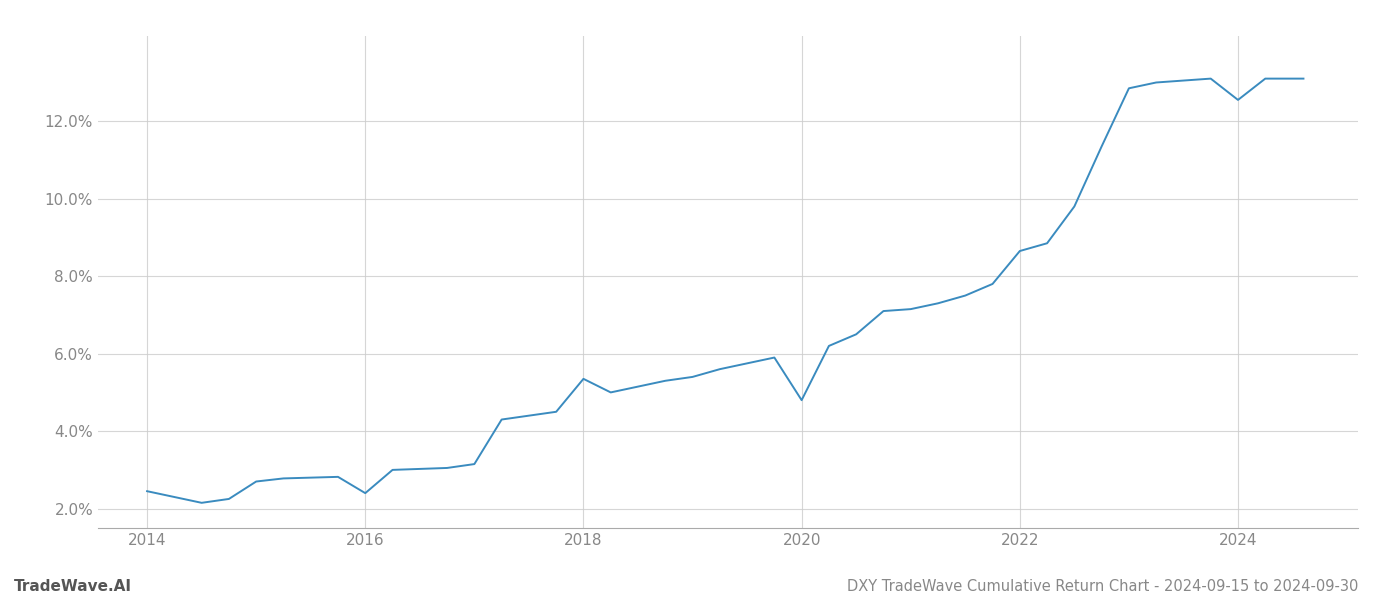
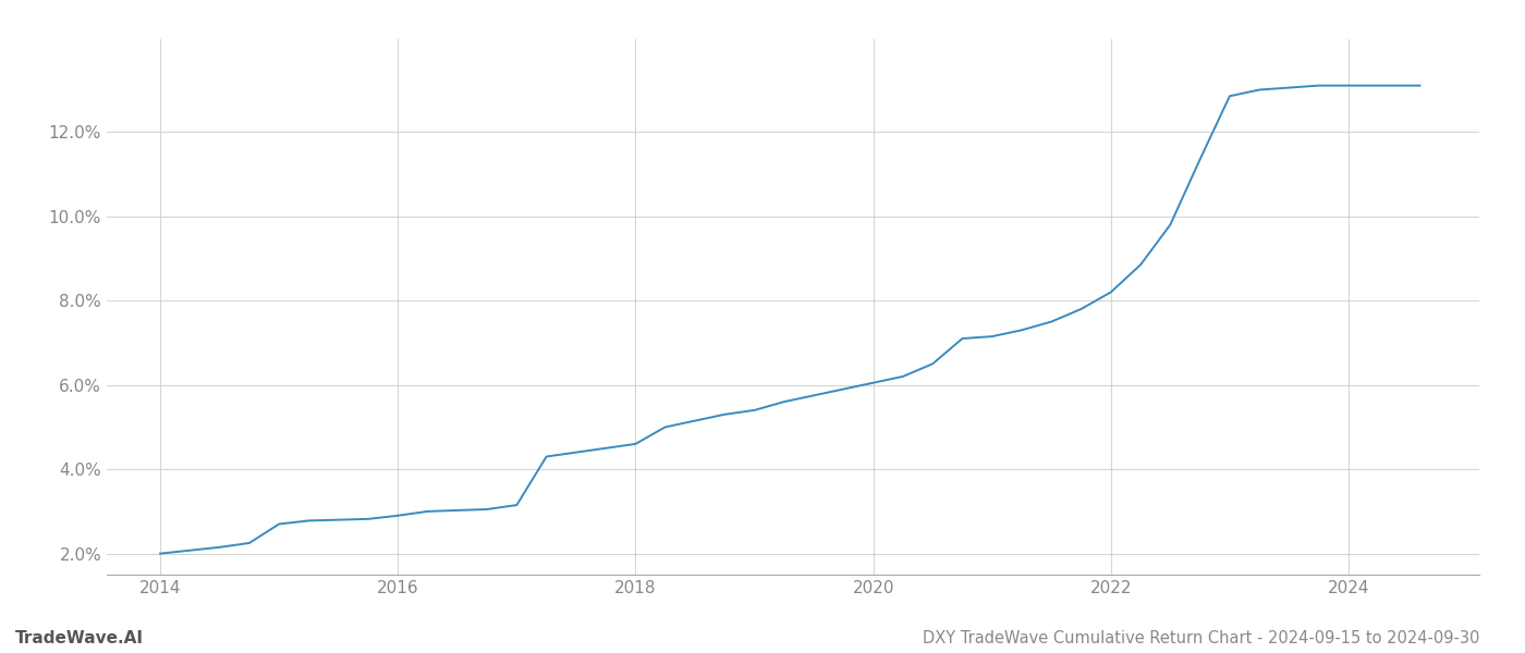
2014: 2.45% -> 2.00%
2016: 2.40% -> 2.90%
2018: 5.35% -> 4.60%
2020: 4.80% -> 6.05%
2022: 8.65% -> 8.20%
2024: 12.55% -> 13.10%
